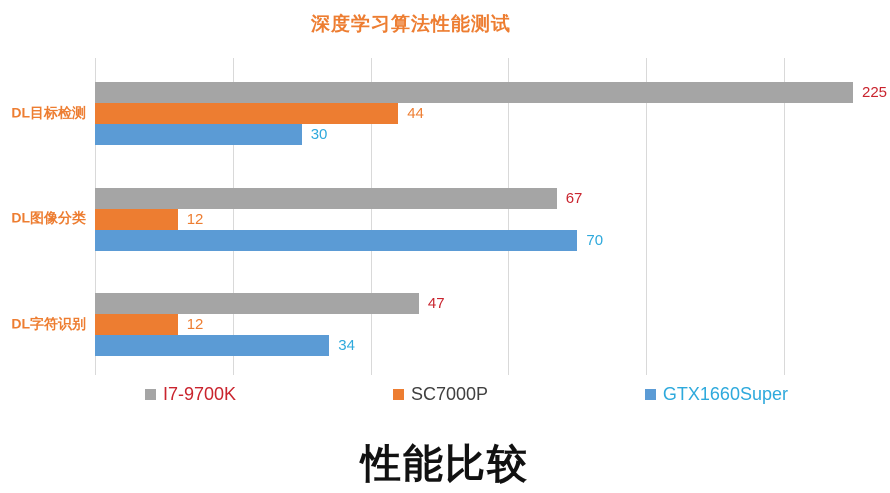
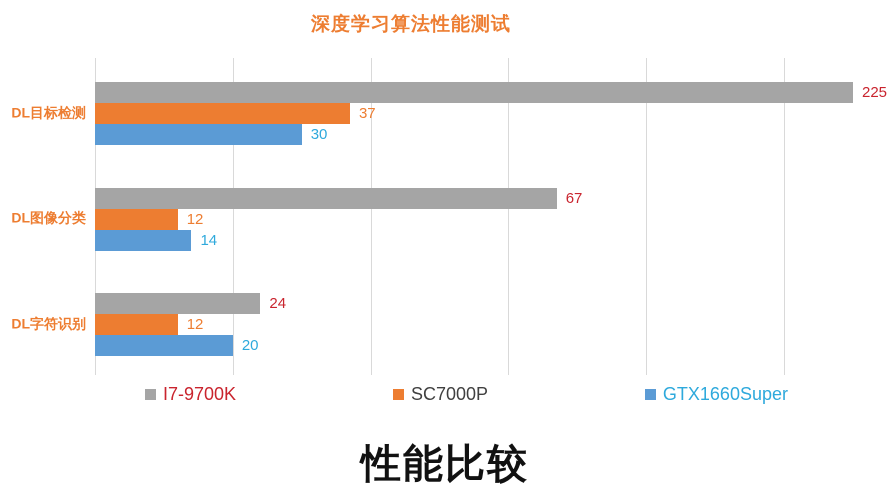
SC7000P/DL目标检测: 44 -> 37
GTX1660Super/DL图像分类: 70 -> 14
I7-9700K/DL字符识别: 47 -> 24
GTX1660Super/DL字符识别: 34 -> 20
